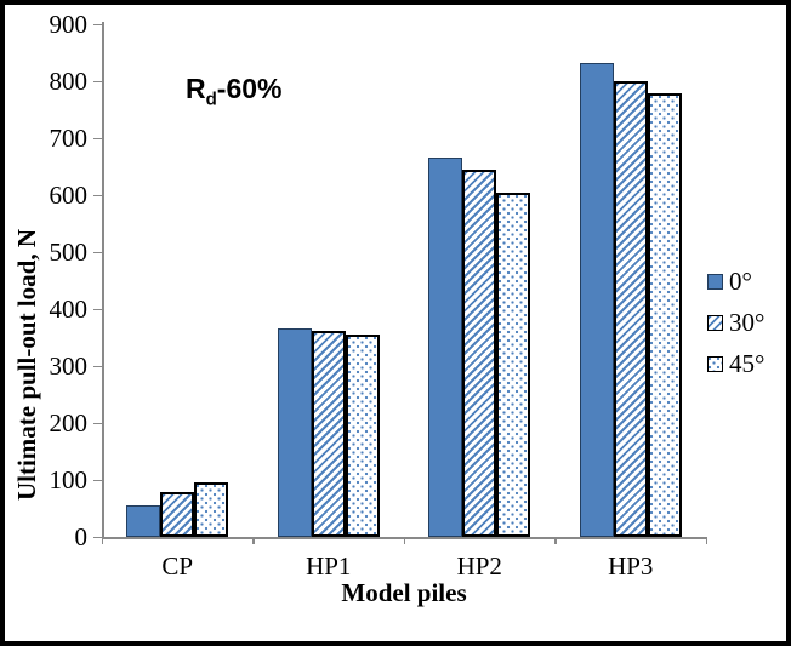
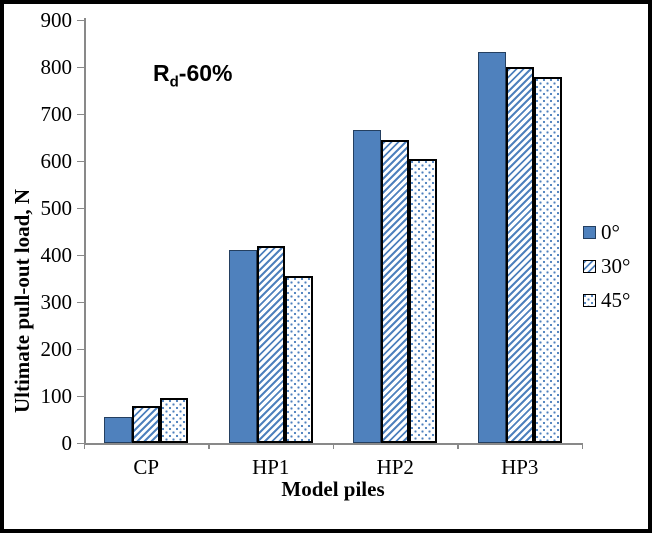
0°/HP1: 360 -> 410
30°/HP1: 360 -> 420
